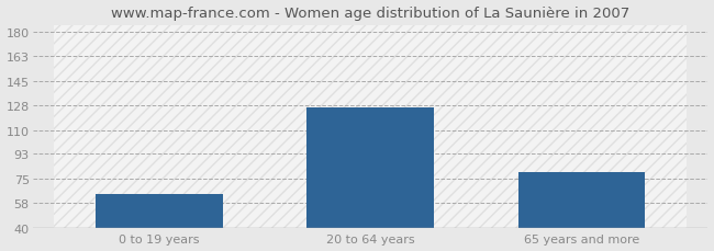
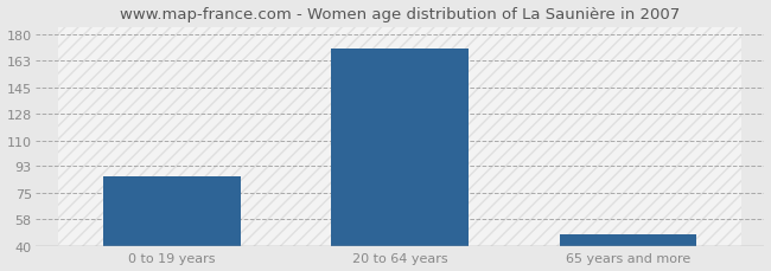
0 to 19 years: 64 -> 86
20 to 64 years: 126 -> 171
65 years and more: 80 -> 48
